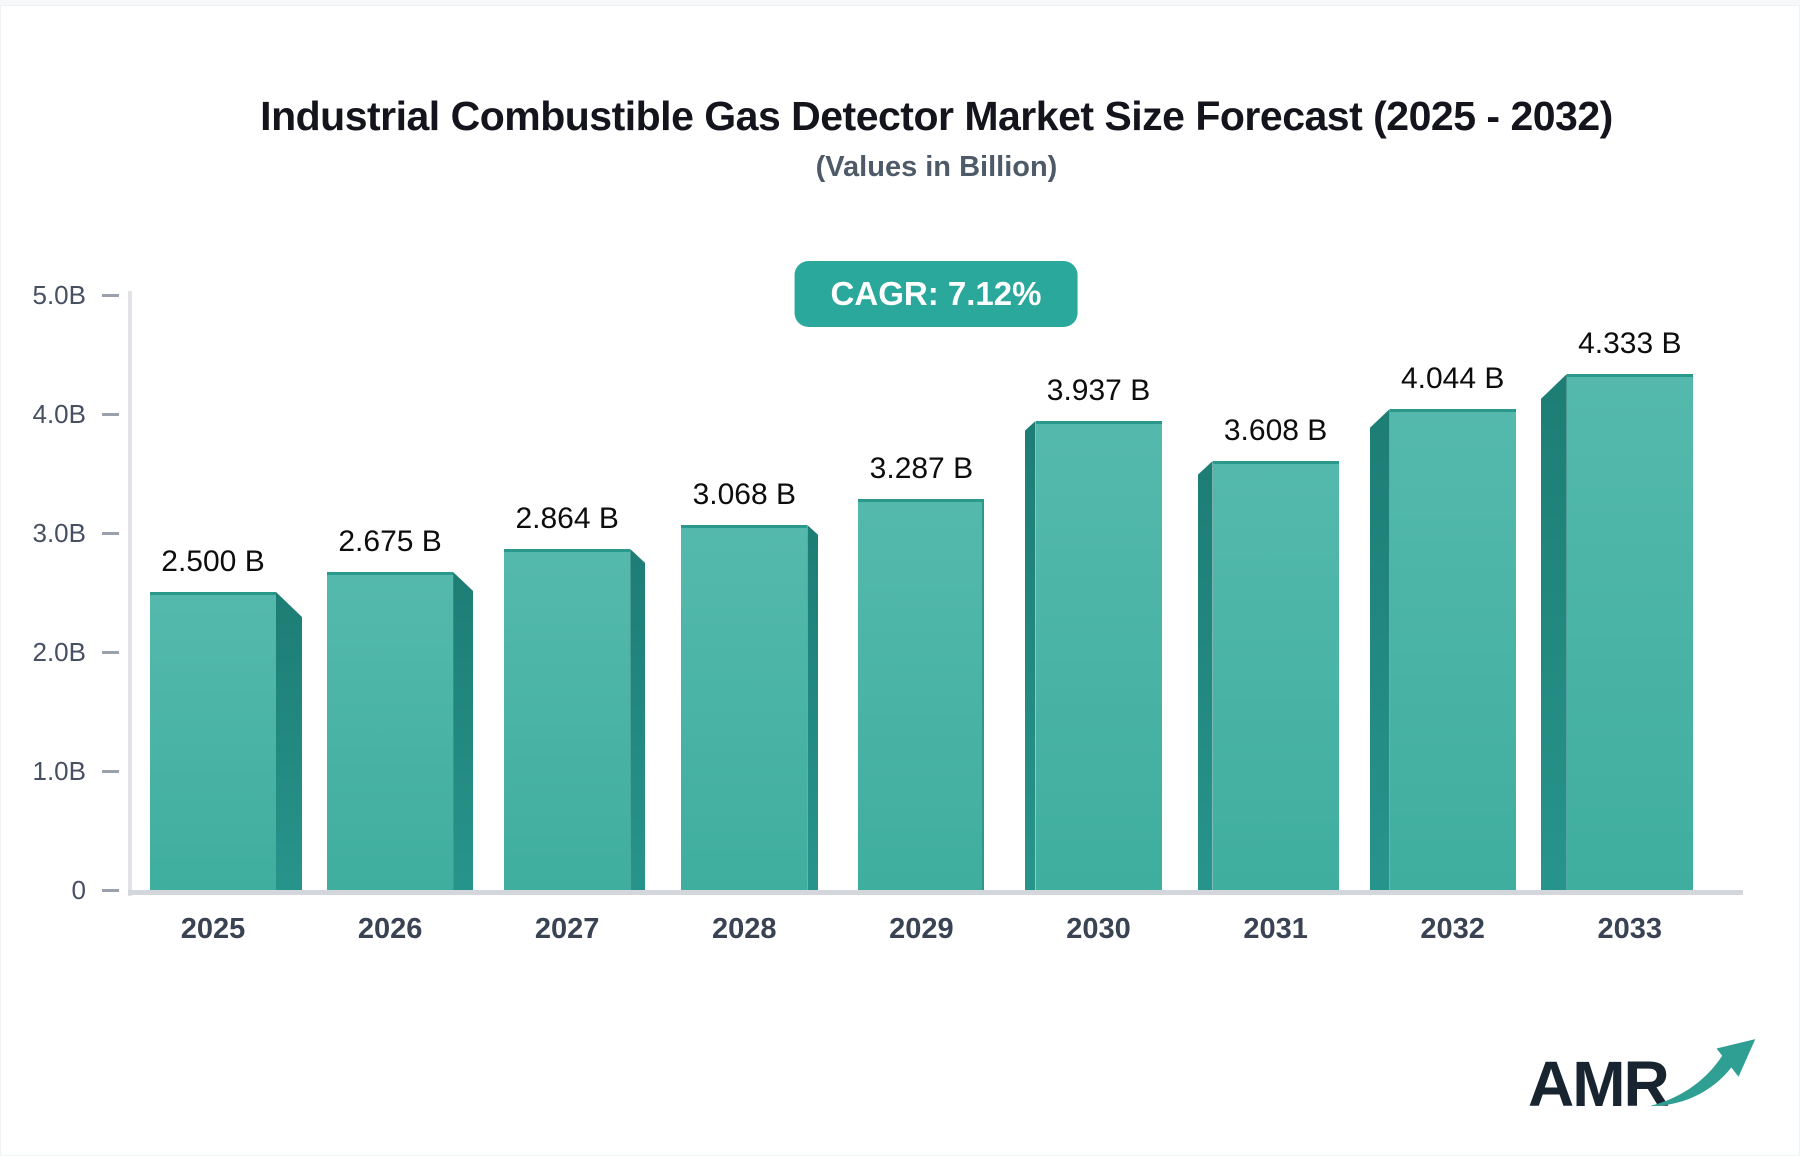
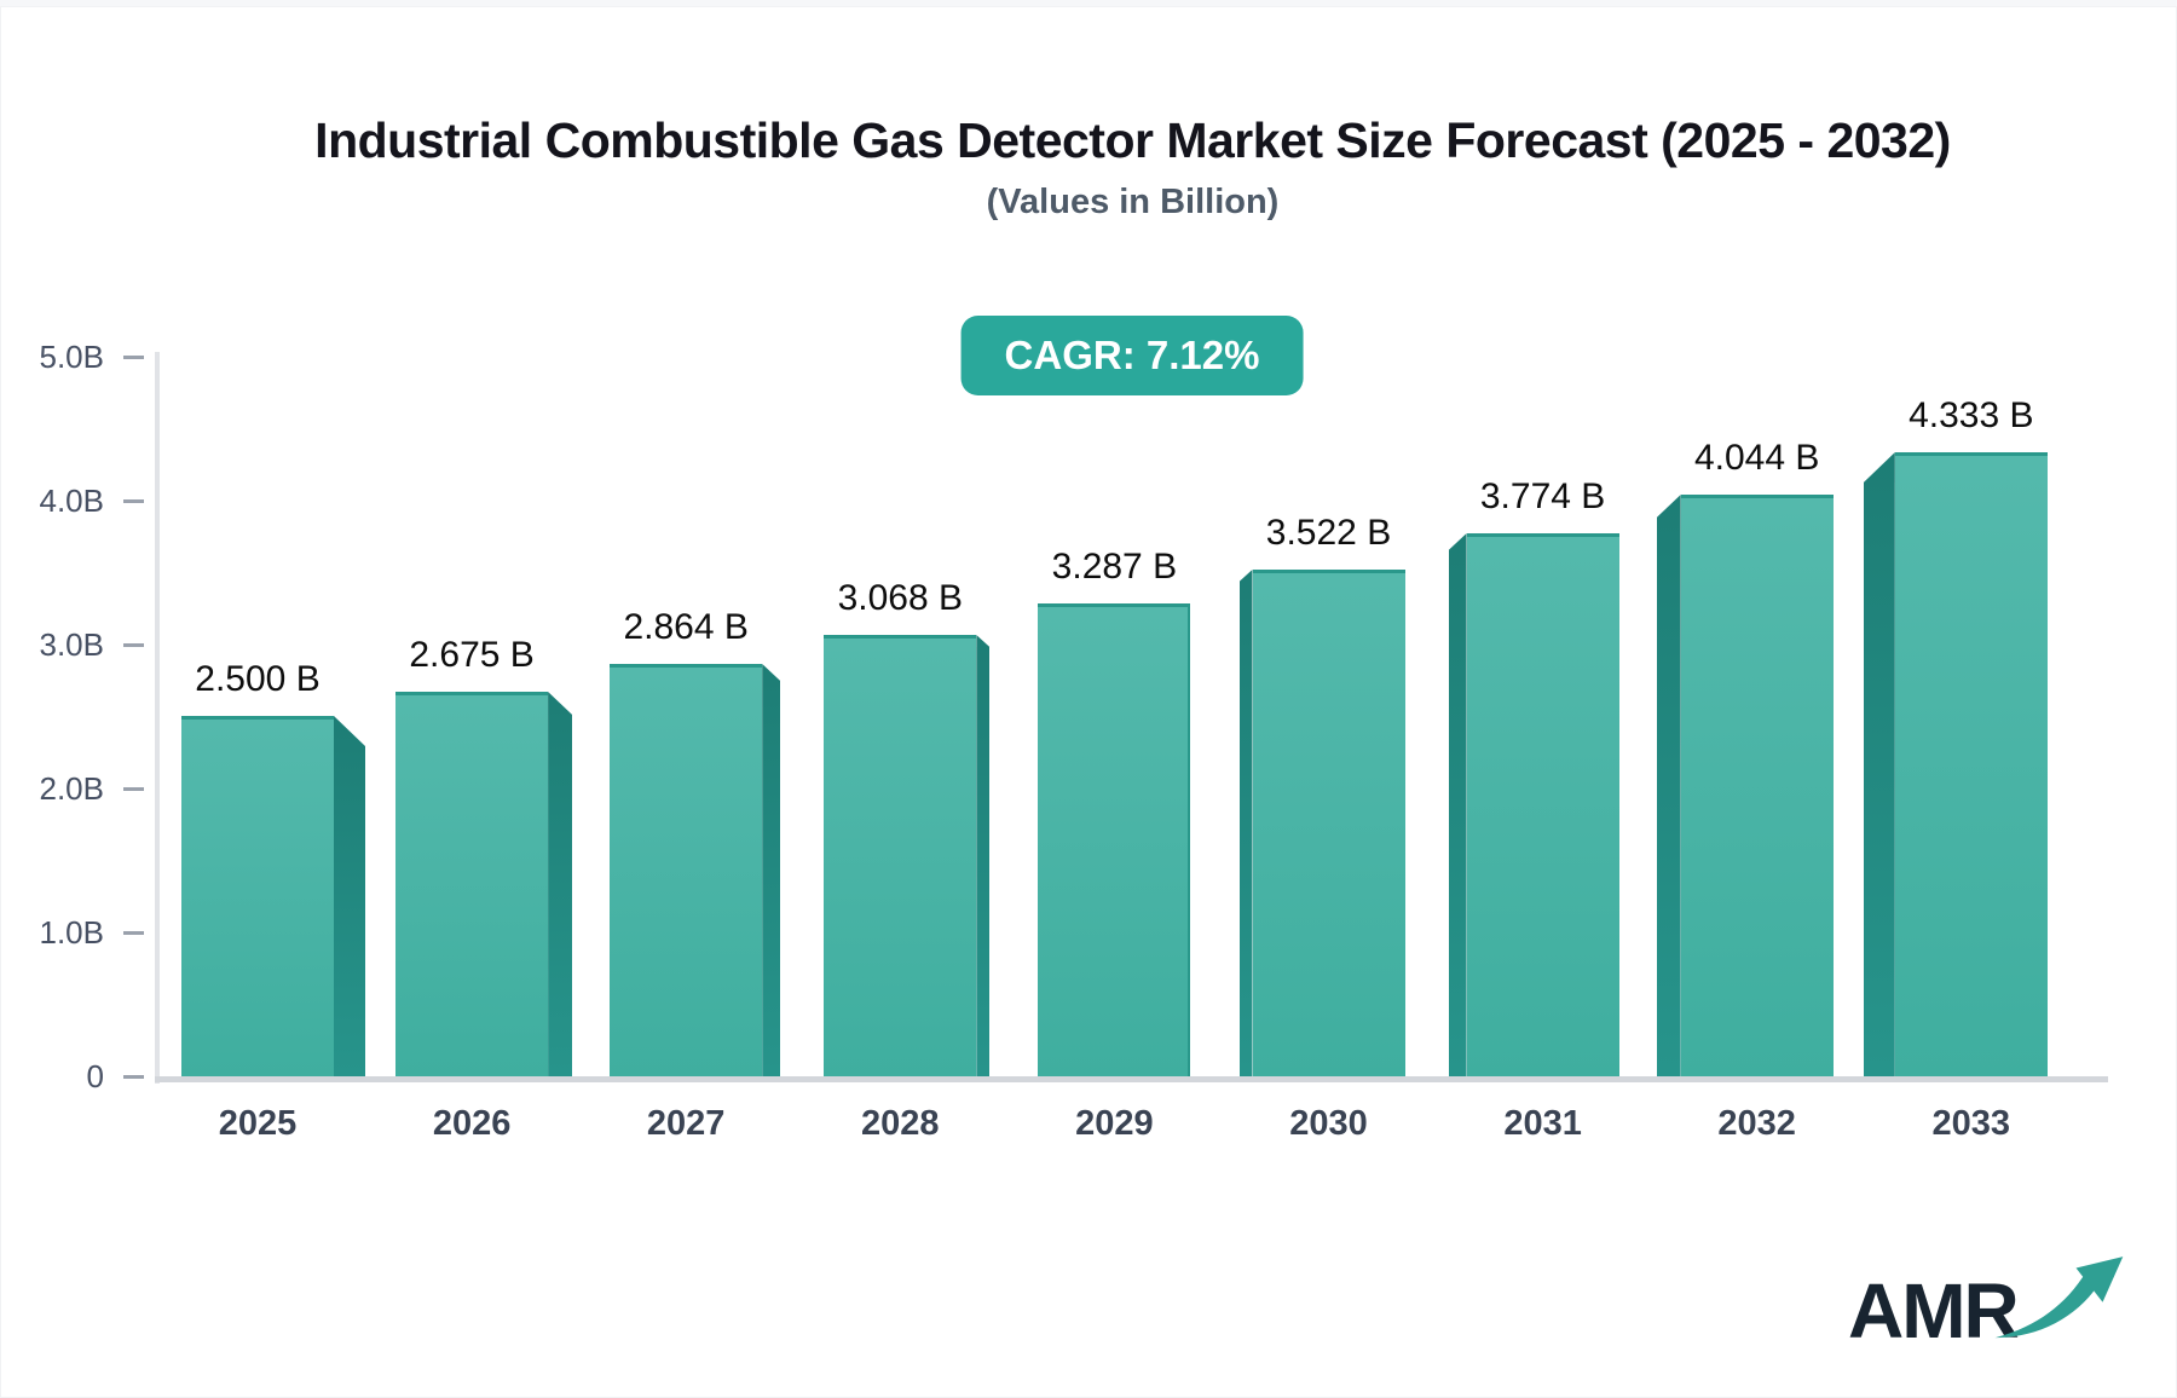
2030: 3.937 -> 3.522
2031: 3.608 -> 3.774
